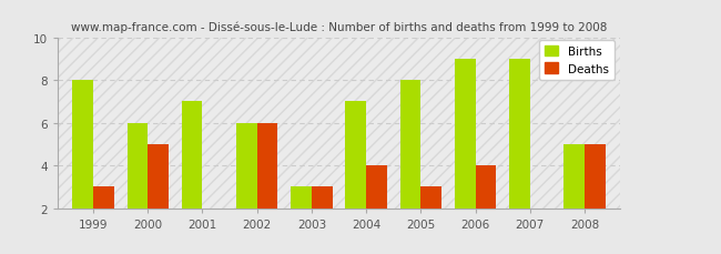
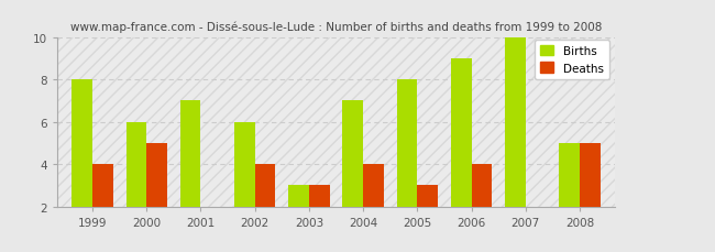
Deaths/1999: 3 -> 4
Deaths/2002: 6 -> 4
Births/2007: 9 -> 10
